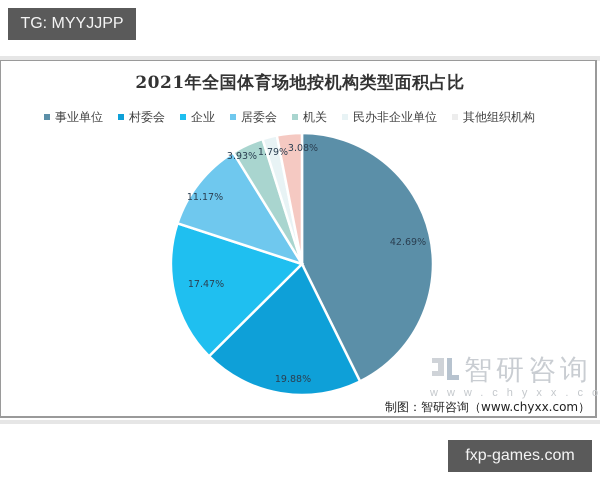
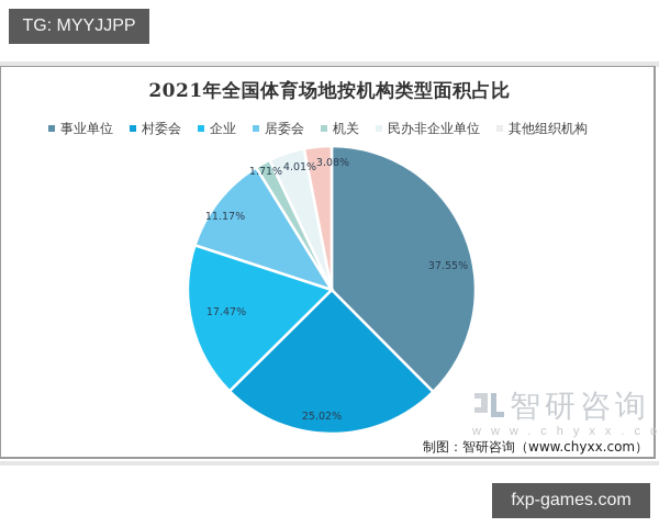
事业单位: 42.69% -> 37.55%
村委会: 19.88% -> 25.02%
机关: 3.93% -> 1.71%
民办非企业单位: 1.79% -> 4.01%
